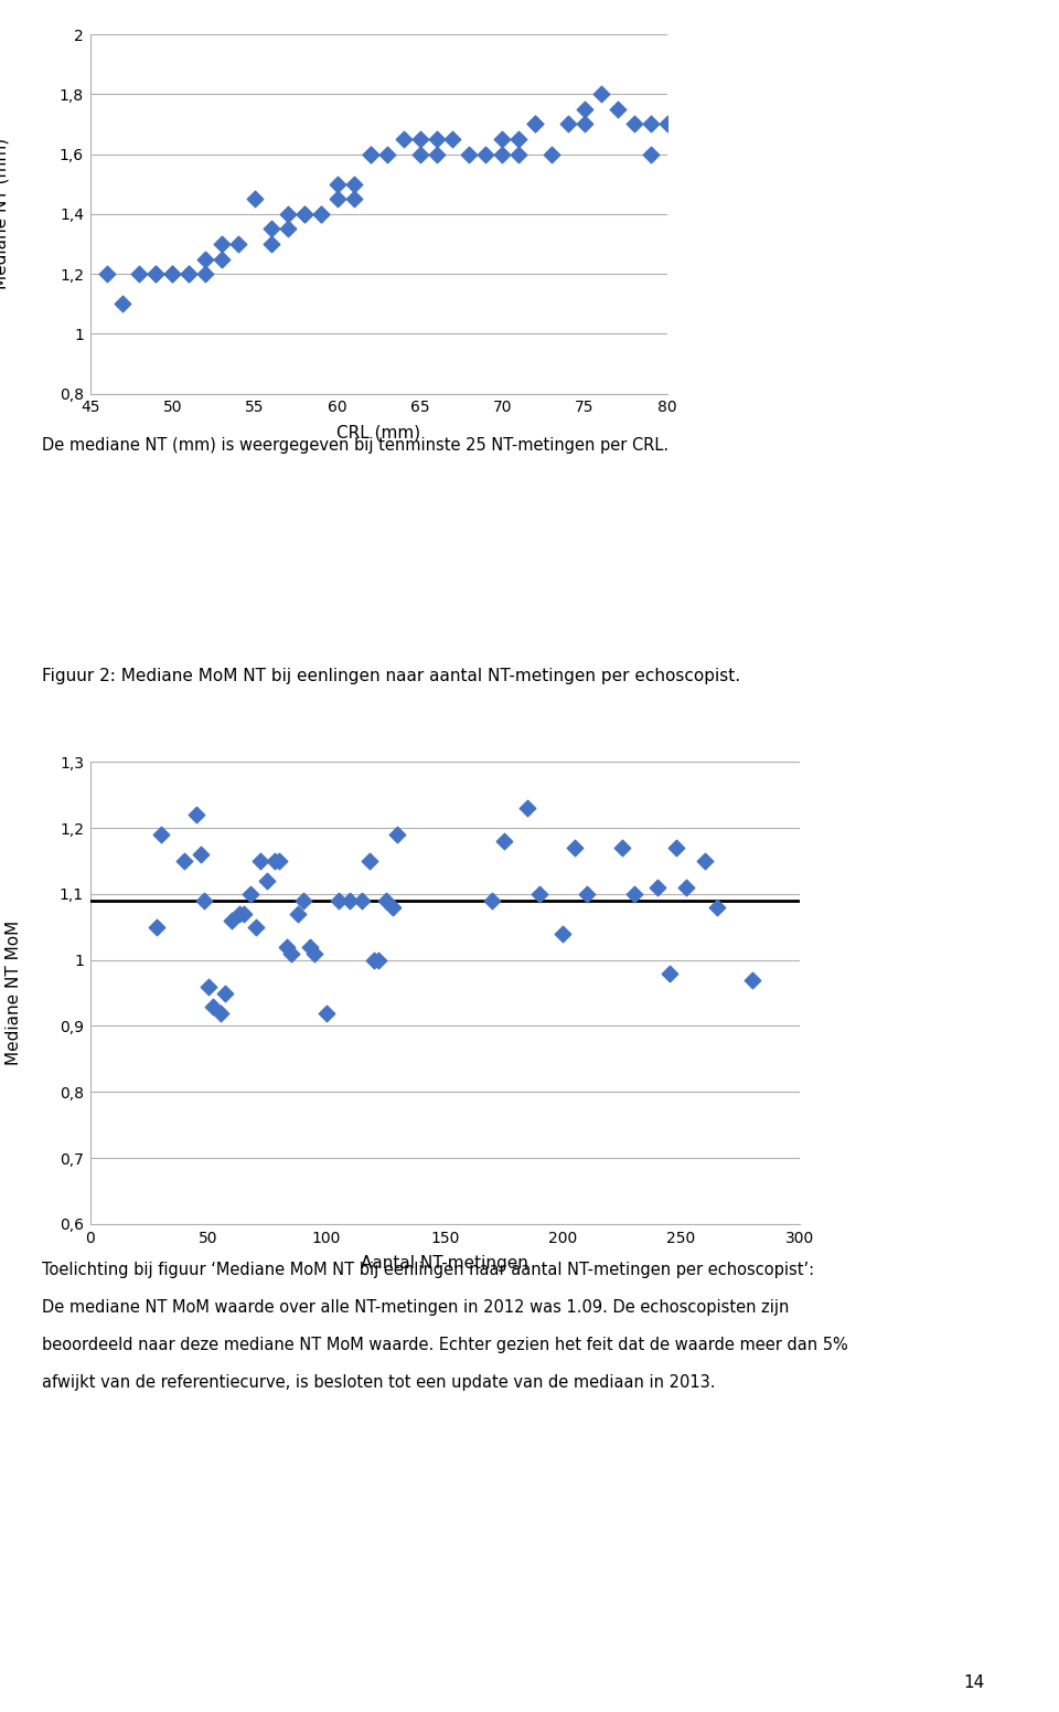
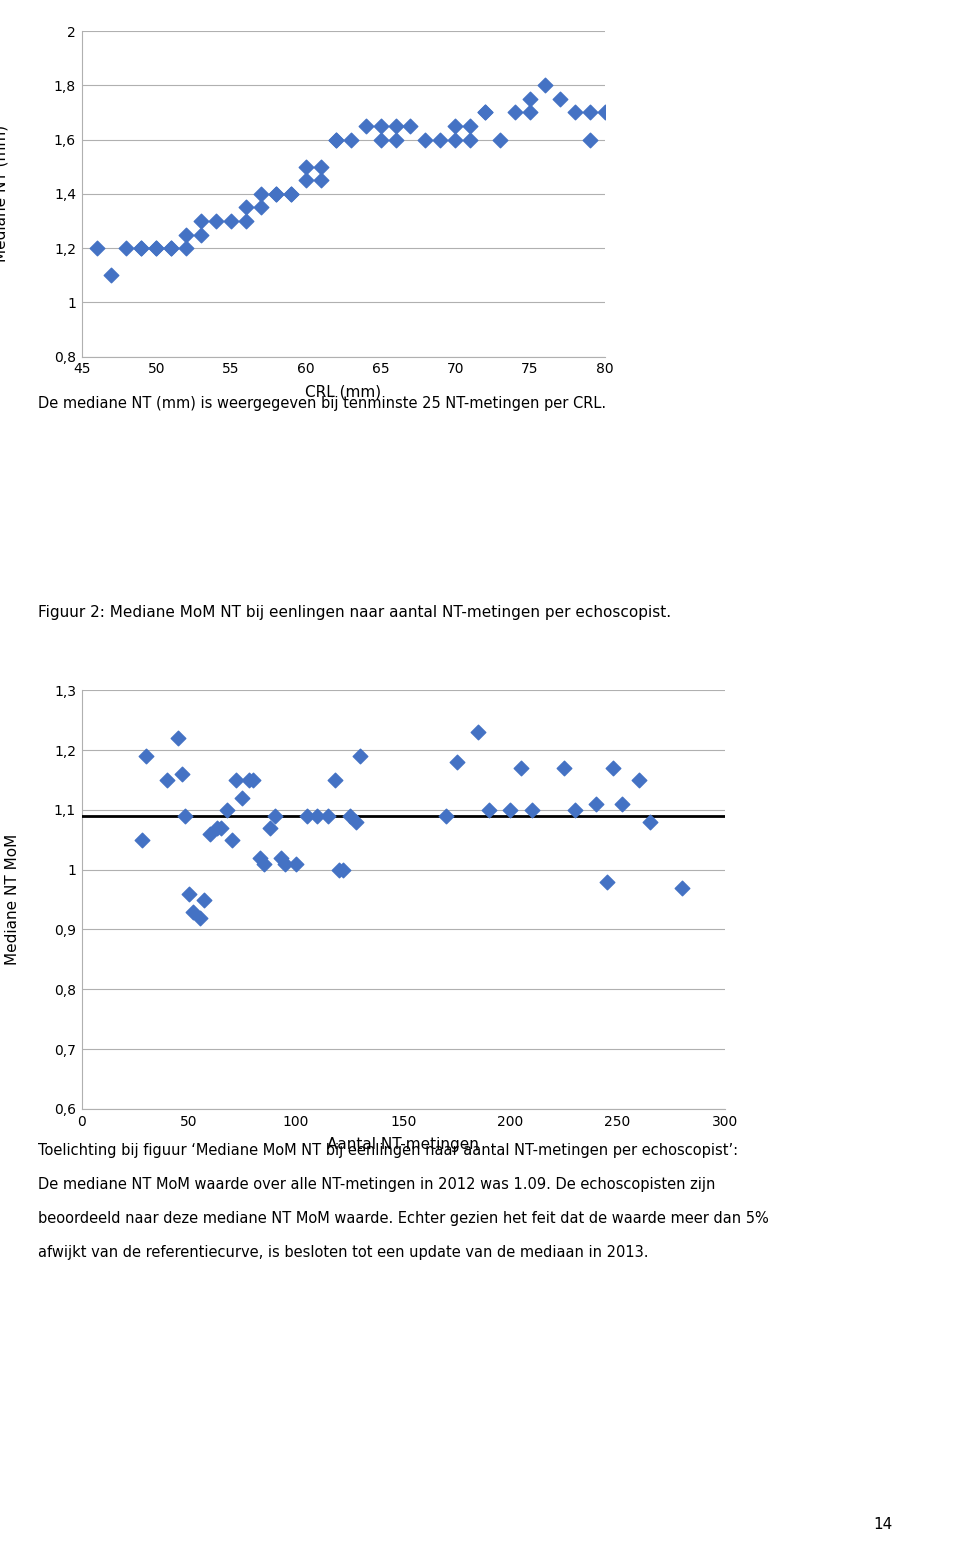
55: 1,45 -> 1,30
100: 0,92 -> 1,01
200: 1,04 -> 1,10
